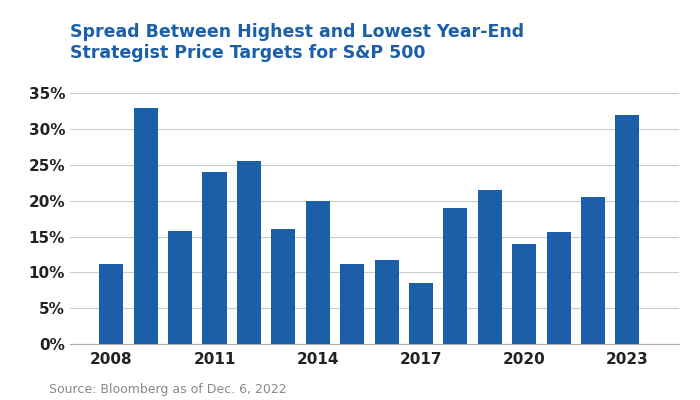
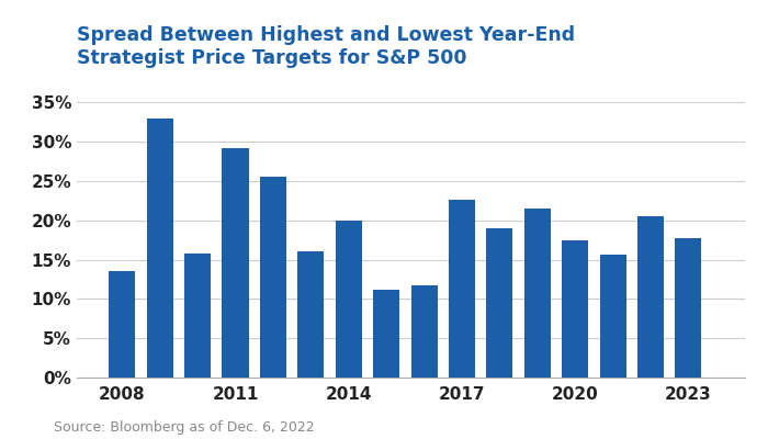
2008: 11.2% -> 13.6%
2011: 24.0% -> 29.2%
2017: 8.5% -> 22.6%
2020: 14.0% -> 17.4%
2023: 32.0% -> 17.8%
